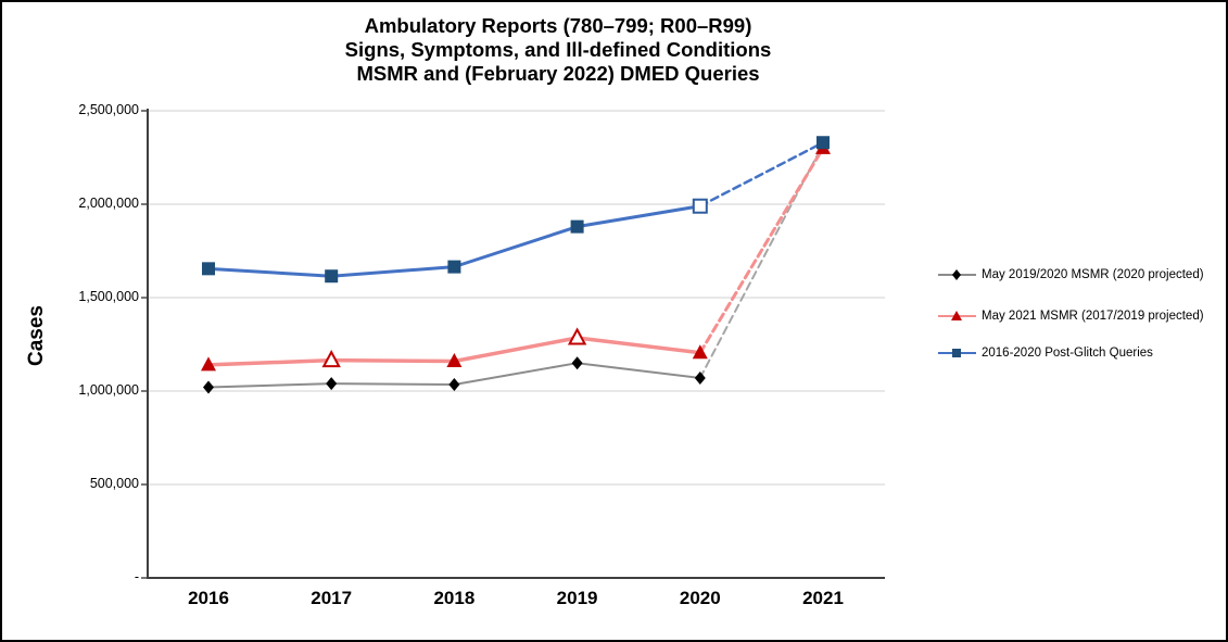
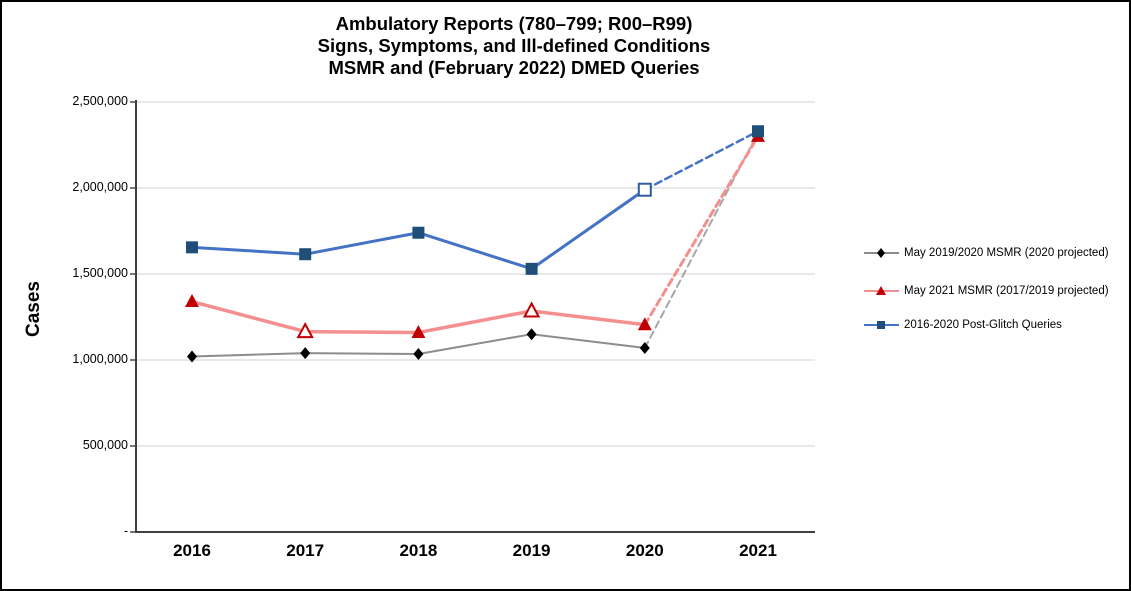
May 2021 MSMR (2017/2019 projected)/2016: 1140000 -> 1340000
2016-2020 Post-Glitch Queries/2018: 1660000 -> 1740000
2016-2020 Post-Glitch Queries/2019: 1880000 -> 1530000
